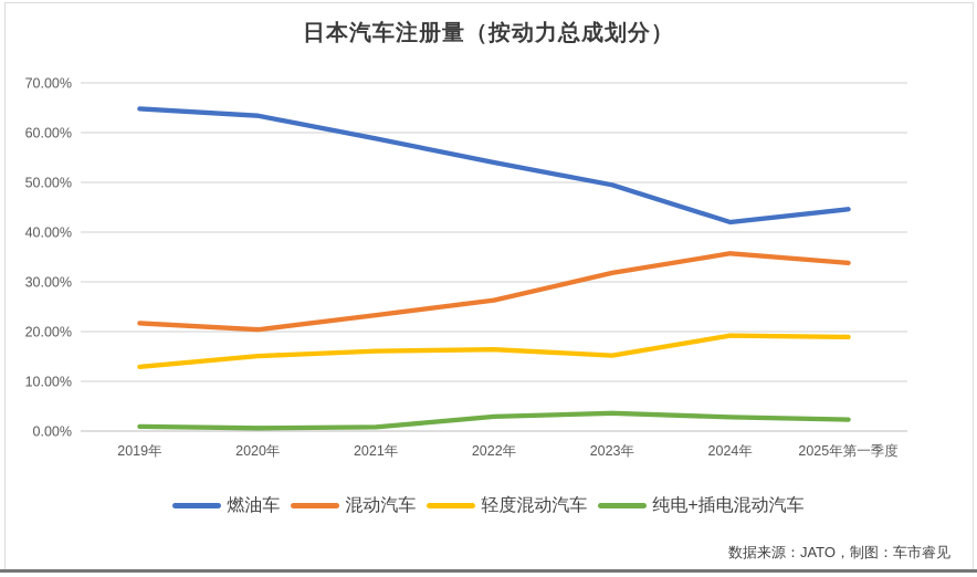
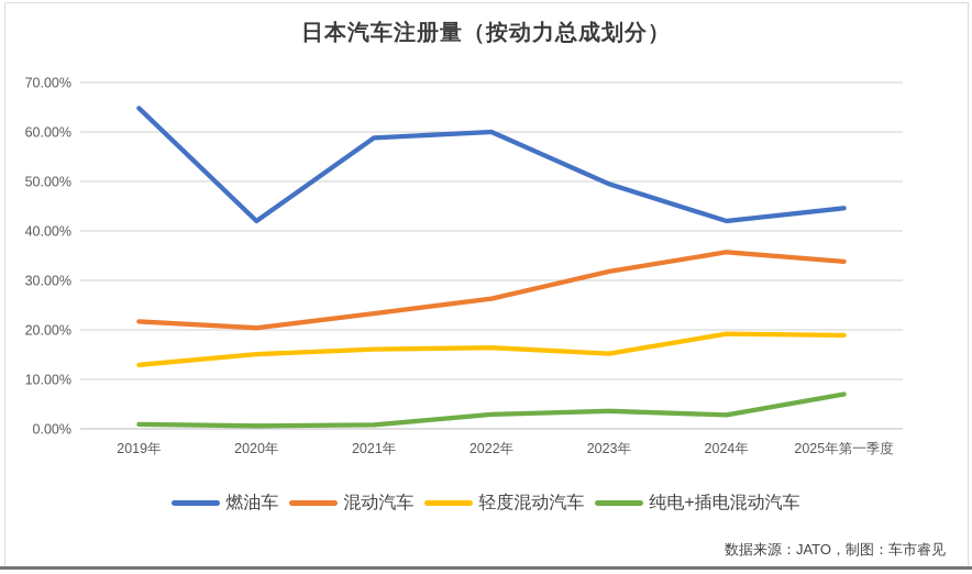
燃油车/2020年: 63% -> 42%
燃油车/2022年: 54% -> 60%
纯电+插电混动汽车/2025年第一季度: 2% -> 7%
